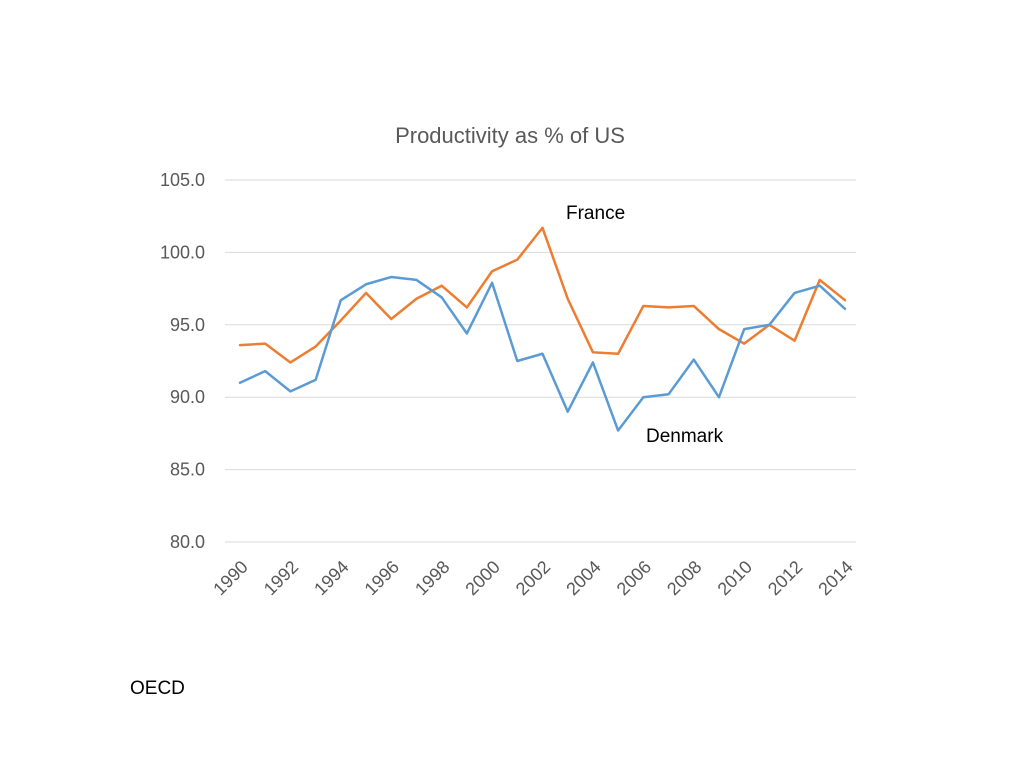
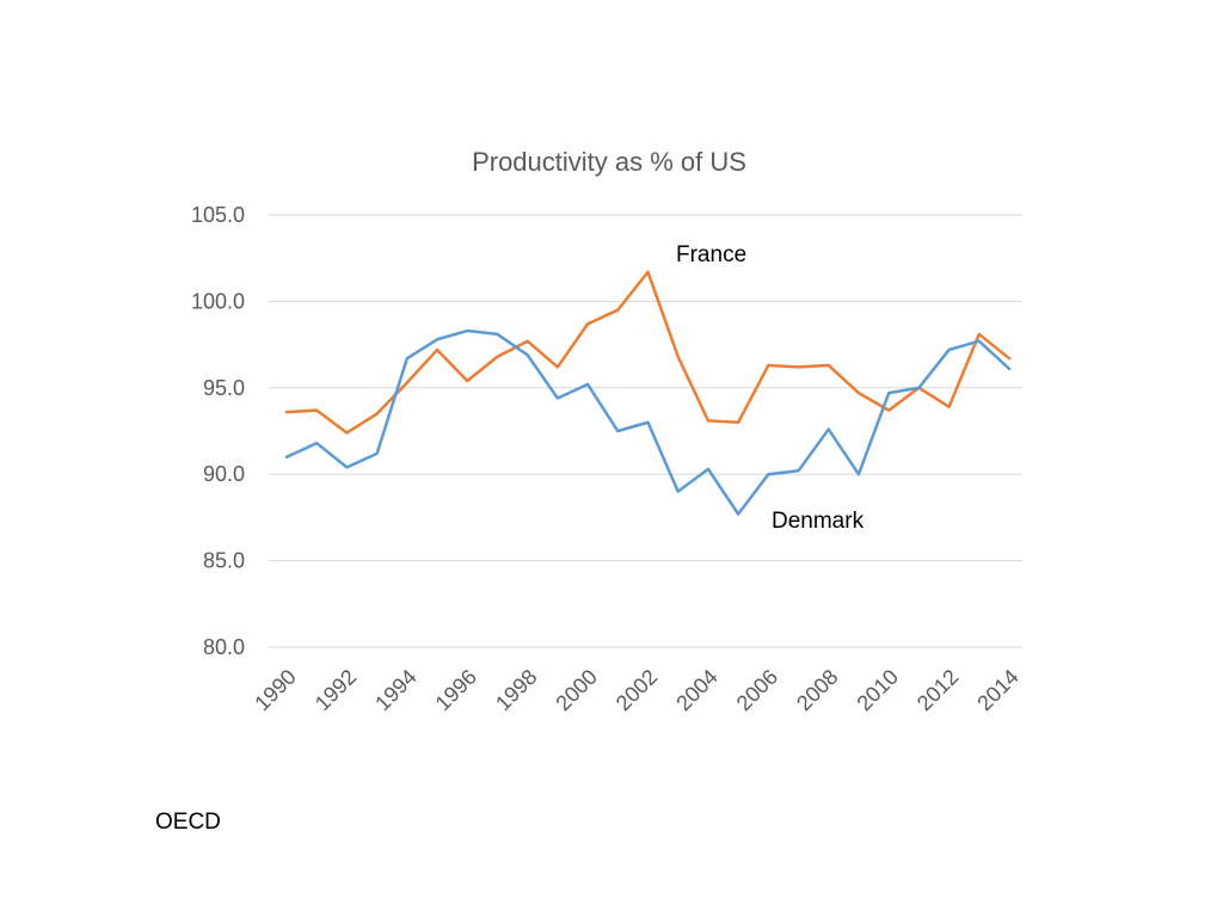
Denmark/2000: 97.9 -> 95.2
Denmark/2004: 92.4 -> 90.3
